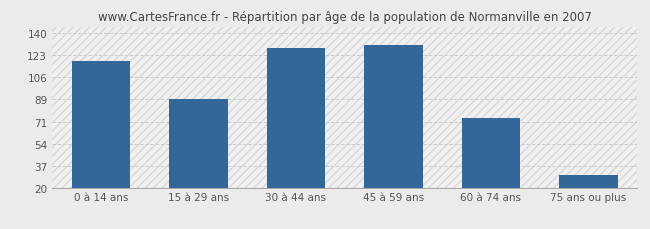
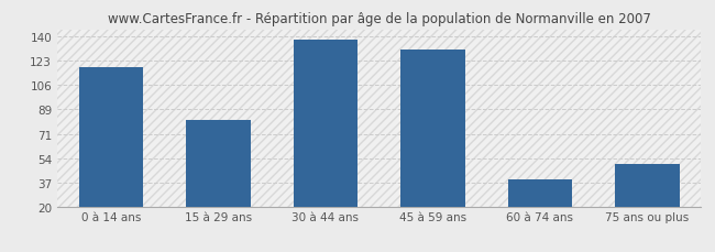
15 à 29 ans: 89 -> 81
30 à 44 ans: 128 -> 138
60 à 74 ans: 74 -> 39
75 ans ou plus: 30 -> 50
